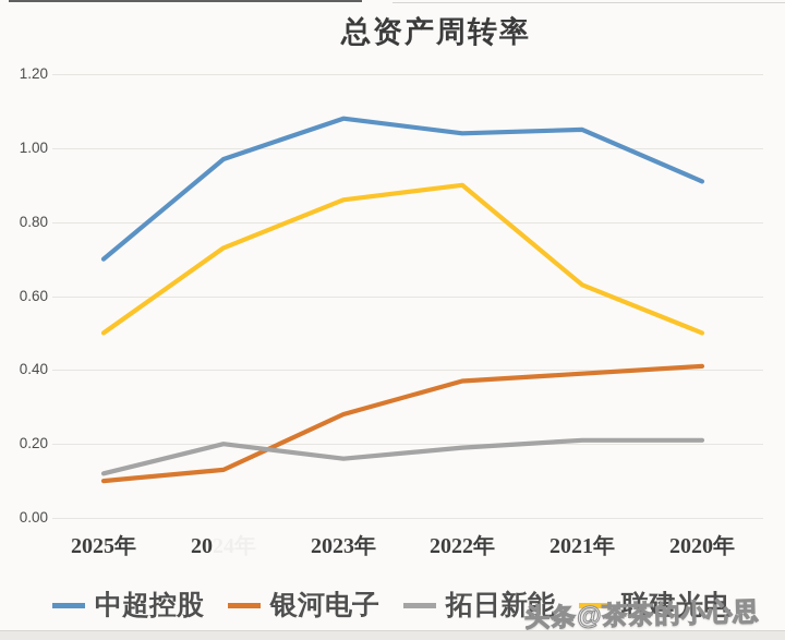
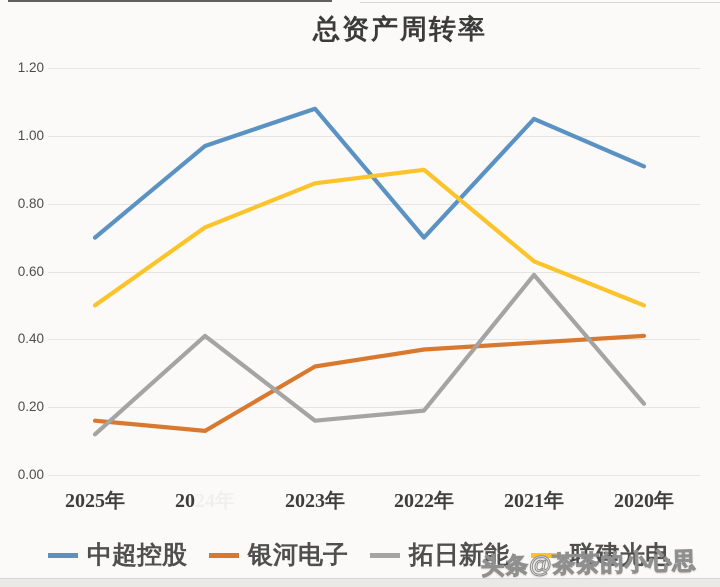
银河电子/2025年: 0.10 -> 0.16
拓日新能/2024年: 0.20 -> 0.41
银河电子/2023年: 0.28 -> 0.32
中超控股/2022年: 1.04 -> 0.70
拓日新能/2021年: 0.21 -> 0.59
